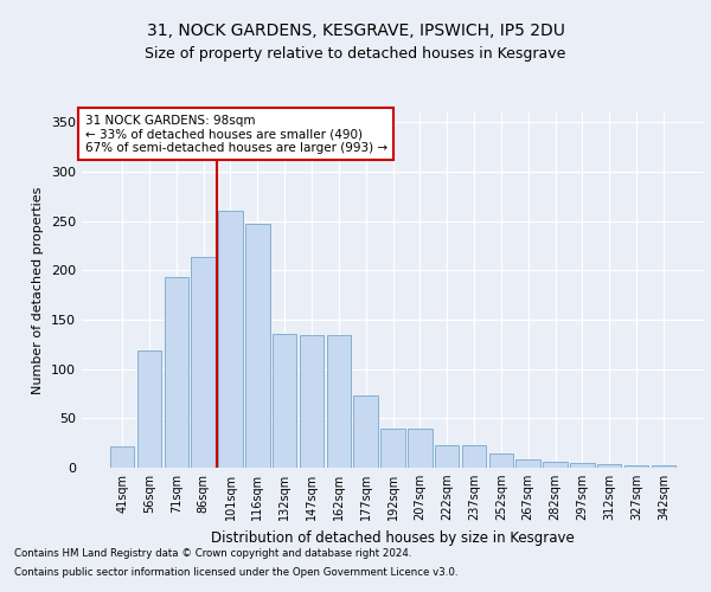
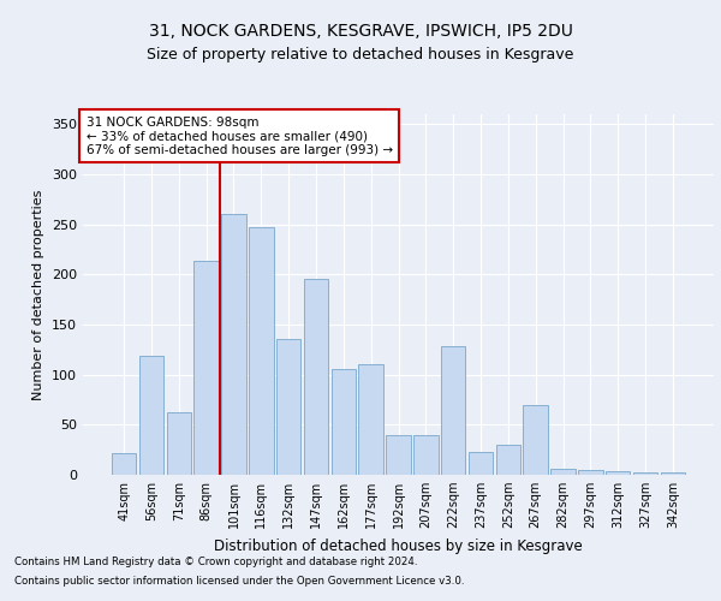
71sqm: 193 -> 62
147sqm: 135 -> 196
162sqm: 135 -> 106
177sqm: 73 -> 110
222sqm: 23 -> 128
252sqm: 14 -> 30
267sqm: 9 -> 70
